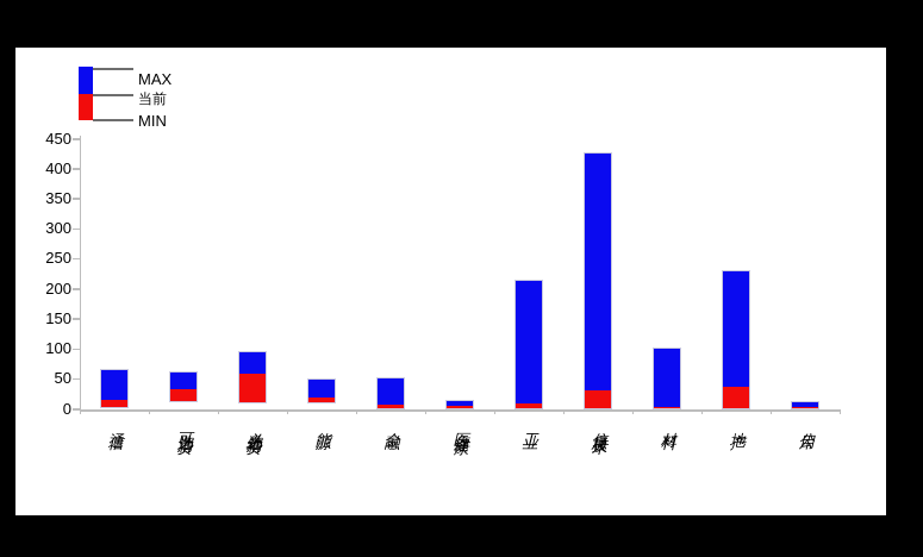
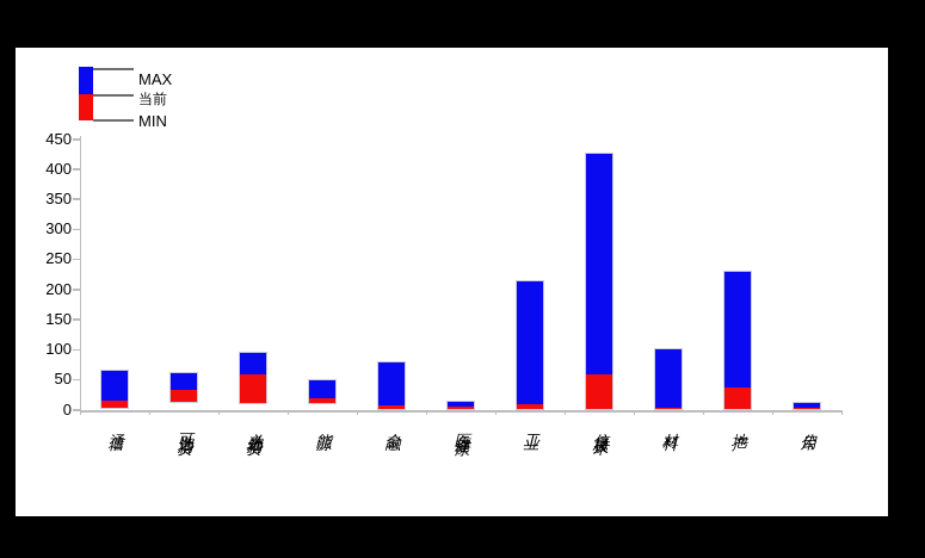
MAX/金融: 50 -> 80
当前/信息技术: 30 -> 60
